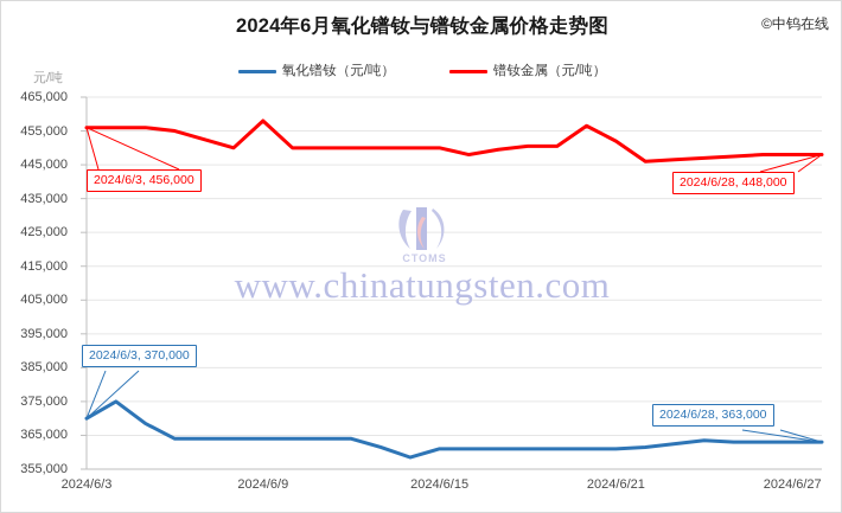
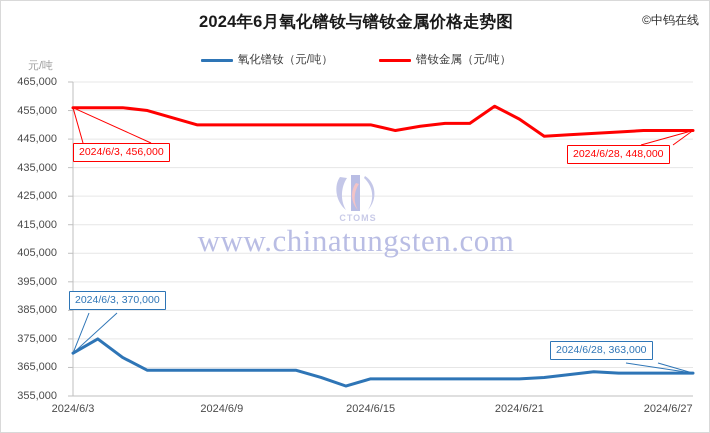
镨钕金属（元/吨）/2024/6/9: 458000 -> 450000
